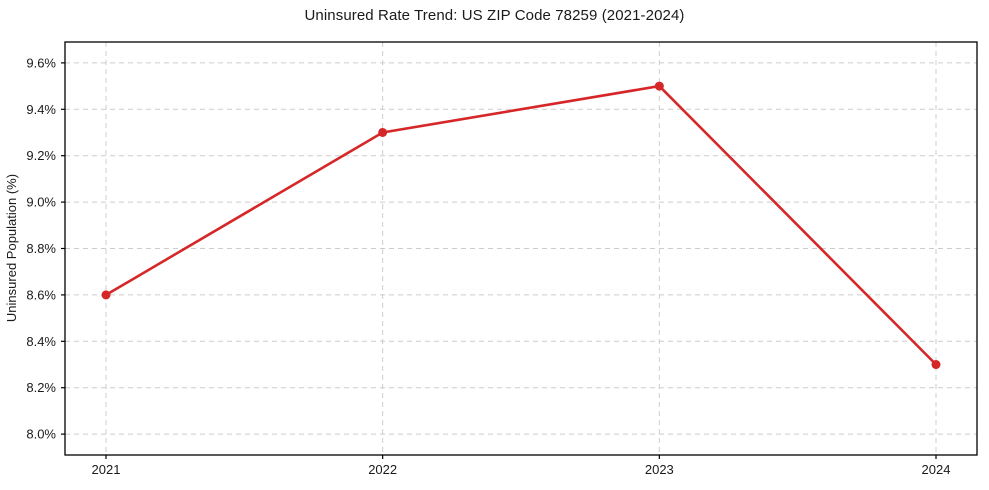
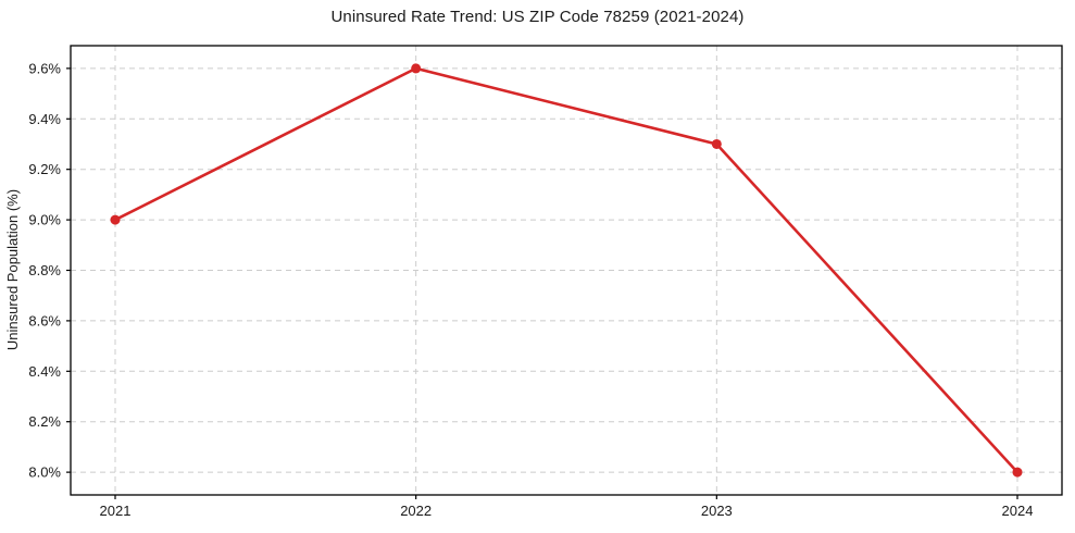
2021: 8.6% -> 9.0%
2022: 9.3% -> 9.6%
2023: 9.5% -> 9.3%
2024: 8.3% -> 8.0%
